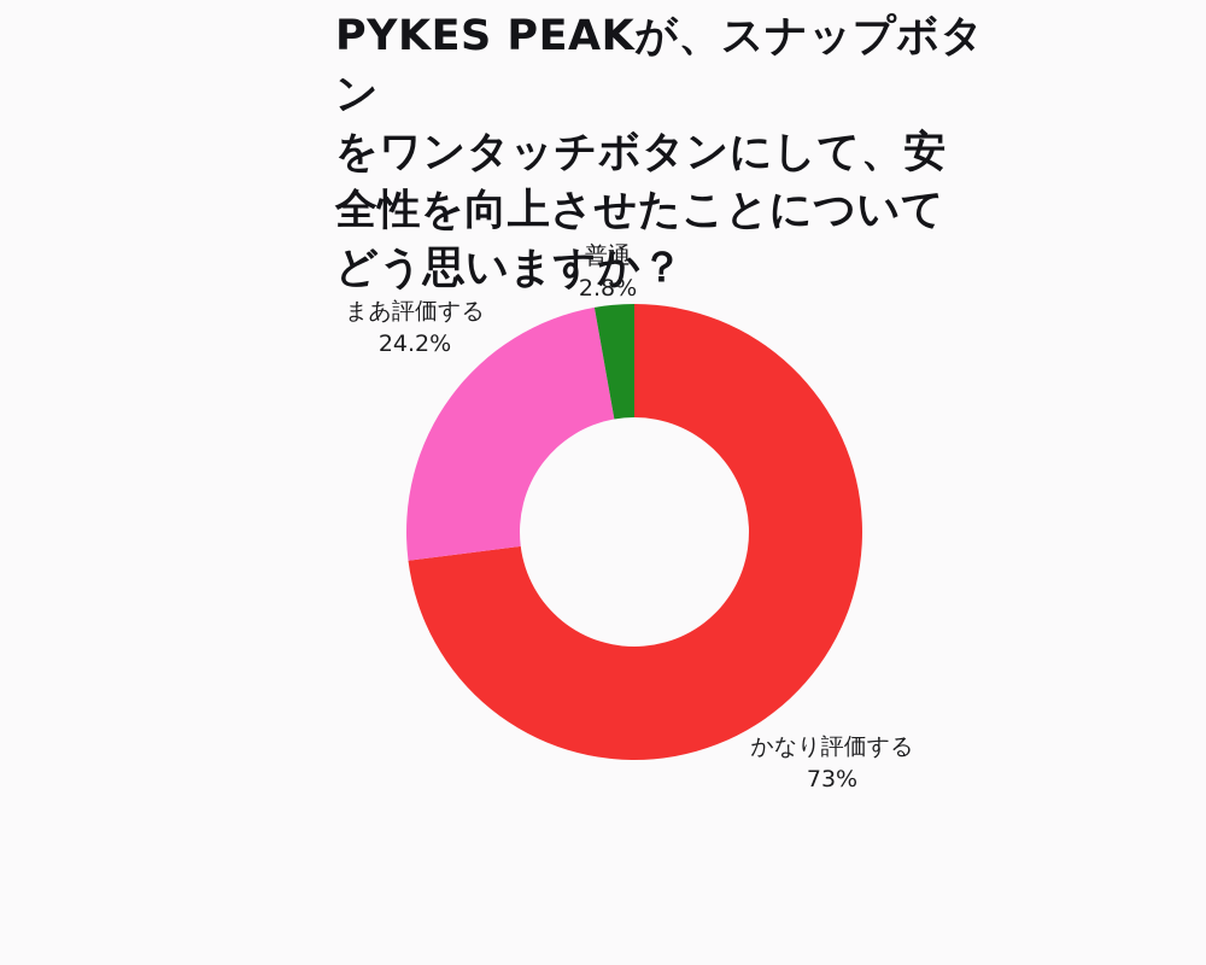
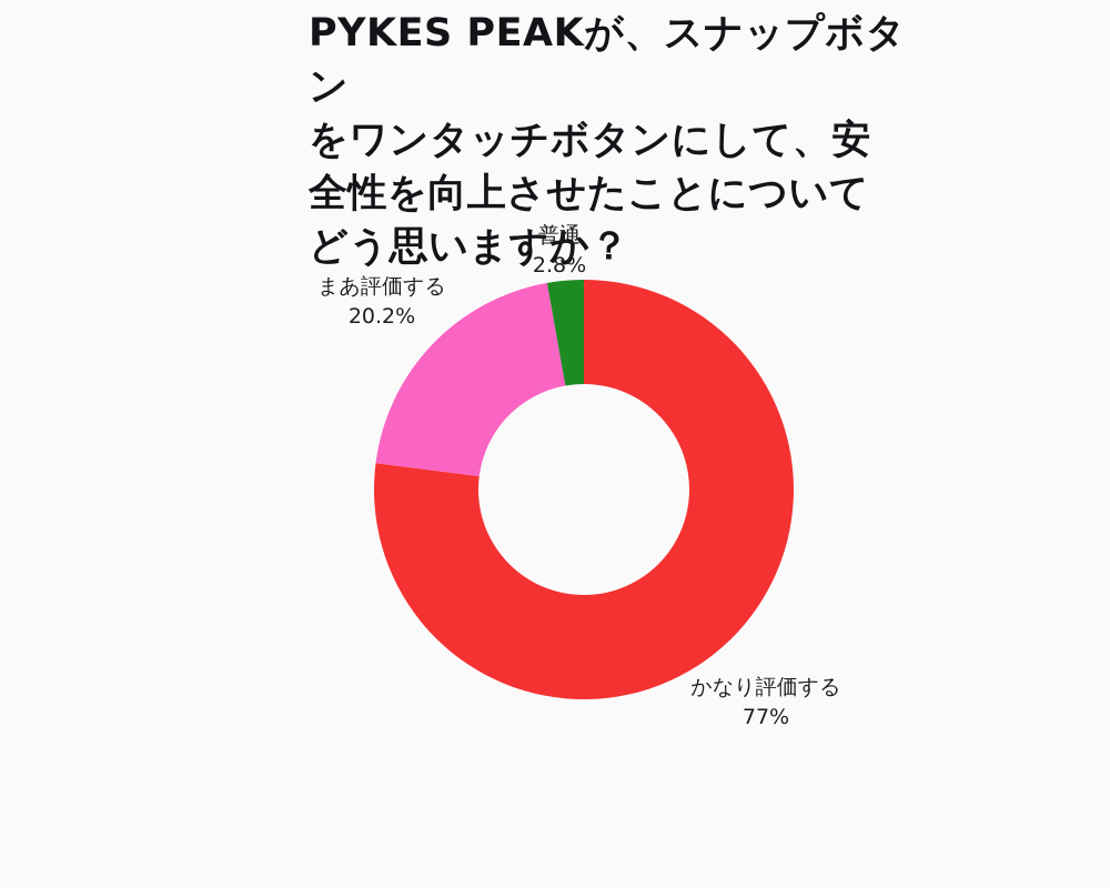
かなり評価する: 73% -> 77%
まあ評価する: 24.2% -> 20.2%
